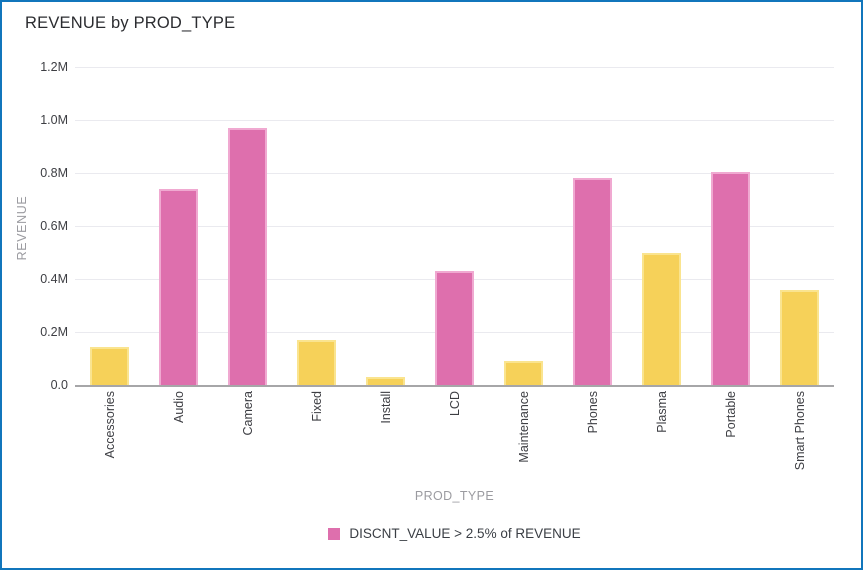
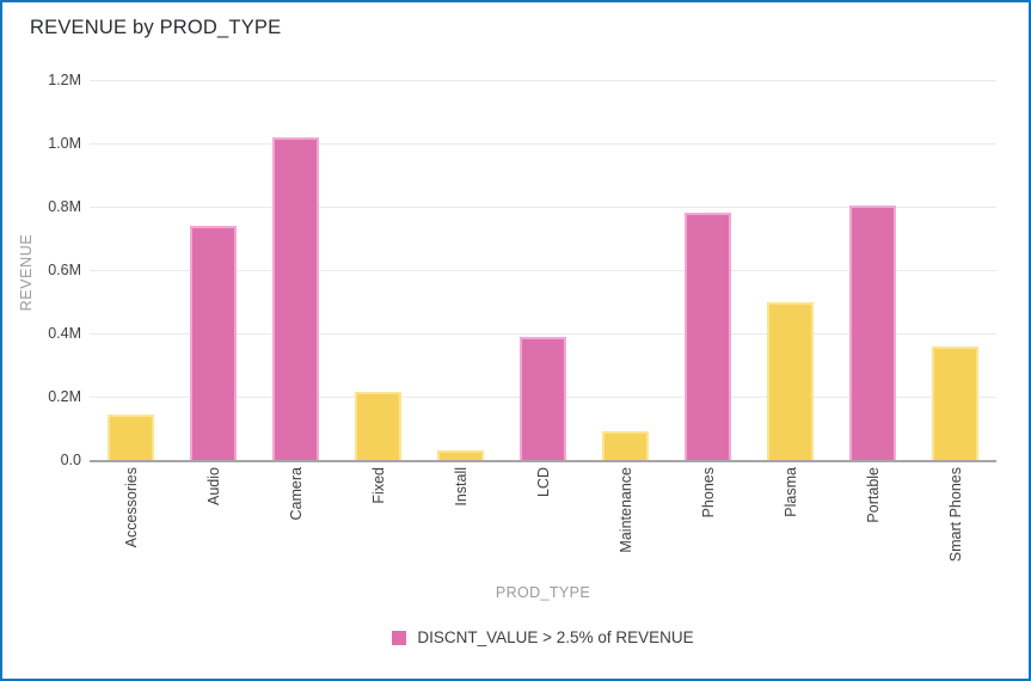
Camera: 0.97M -> 1.02M
Fixed: 0.17M -> 0.22M
LCD: 0.43M -> 0.39M
